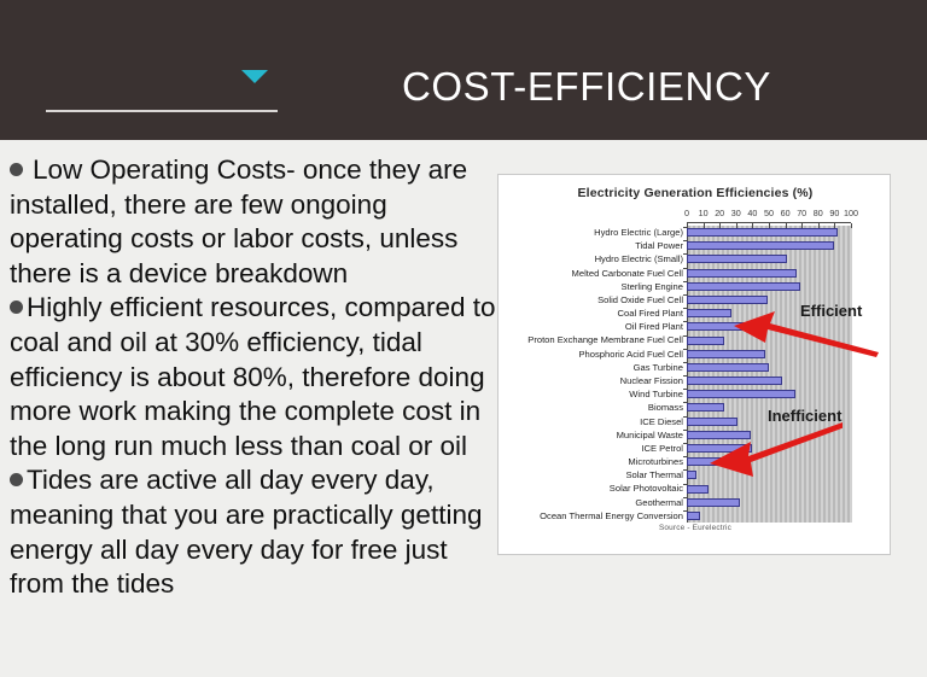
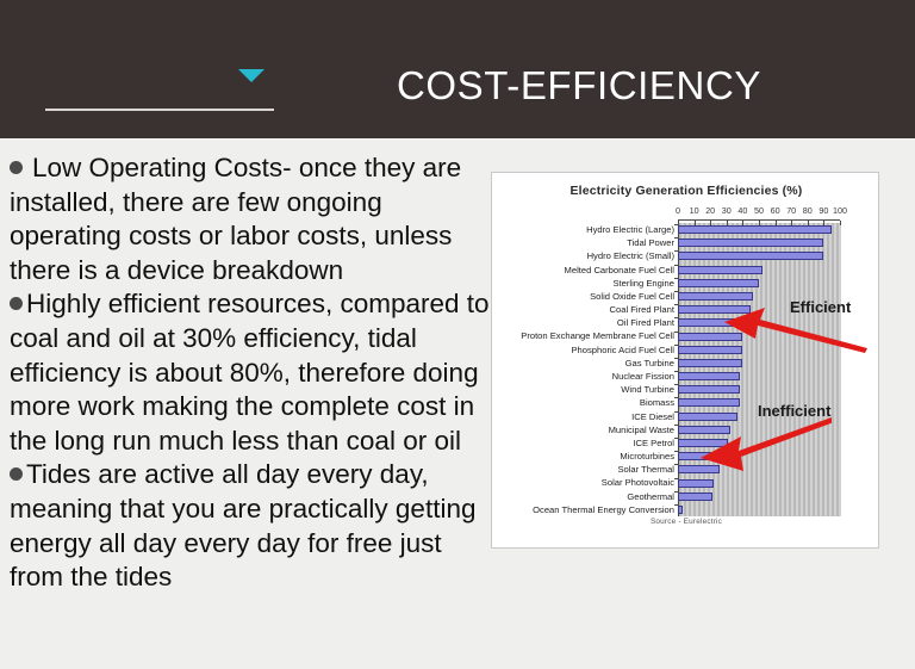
Hydro Electric (Large): 92 -> 95
Hydro Electric (Small): 61 -> 90
Melted Carbonate Fuel Cell: 67 -> 52
Sterling Engine: 69 -> 50
Solid Oxide Fuel Cell: 49 -> 46
Coal Fired Plant: 27 -> 45
Proton Exchange Membrane Fuel Cell: 23 -> 40
Phosphoric Acid Fuel Cell: 48 -> 40
Gas Turbine: 50 -> 40
Nuclear Fission: 58 -> 38
Wind Turbine: 66 -> 38
Biomass: 23 -> 38
ICE Diesel: 31 -> 37
Municipal Waste: 39 -> 32
ICE Petrol: 40 -> 31
Solar Thermal: 6 -> 26
Solar Photovoltaic: 13 -> 22
Geothermal: 32 -> 21
Ocean Thermal Energy Conversion: 8 -> 3
